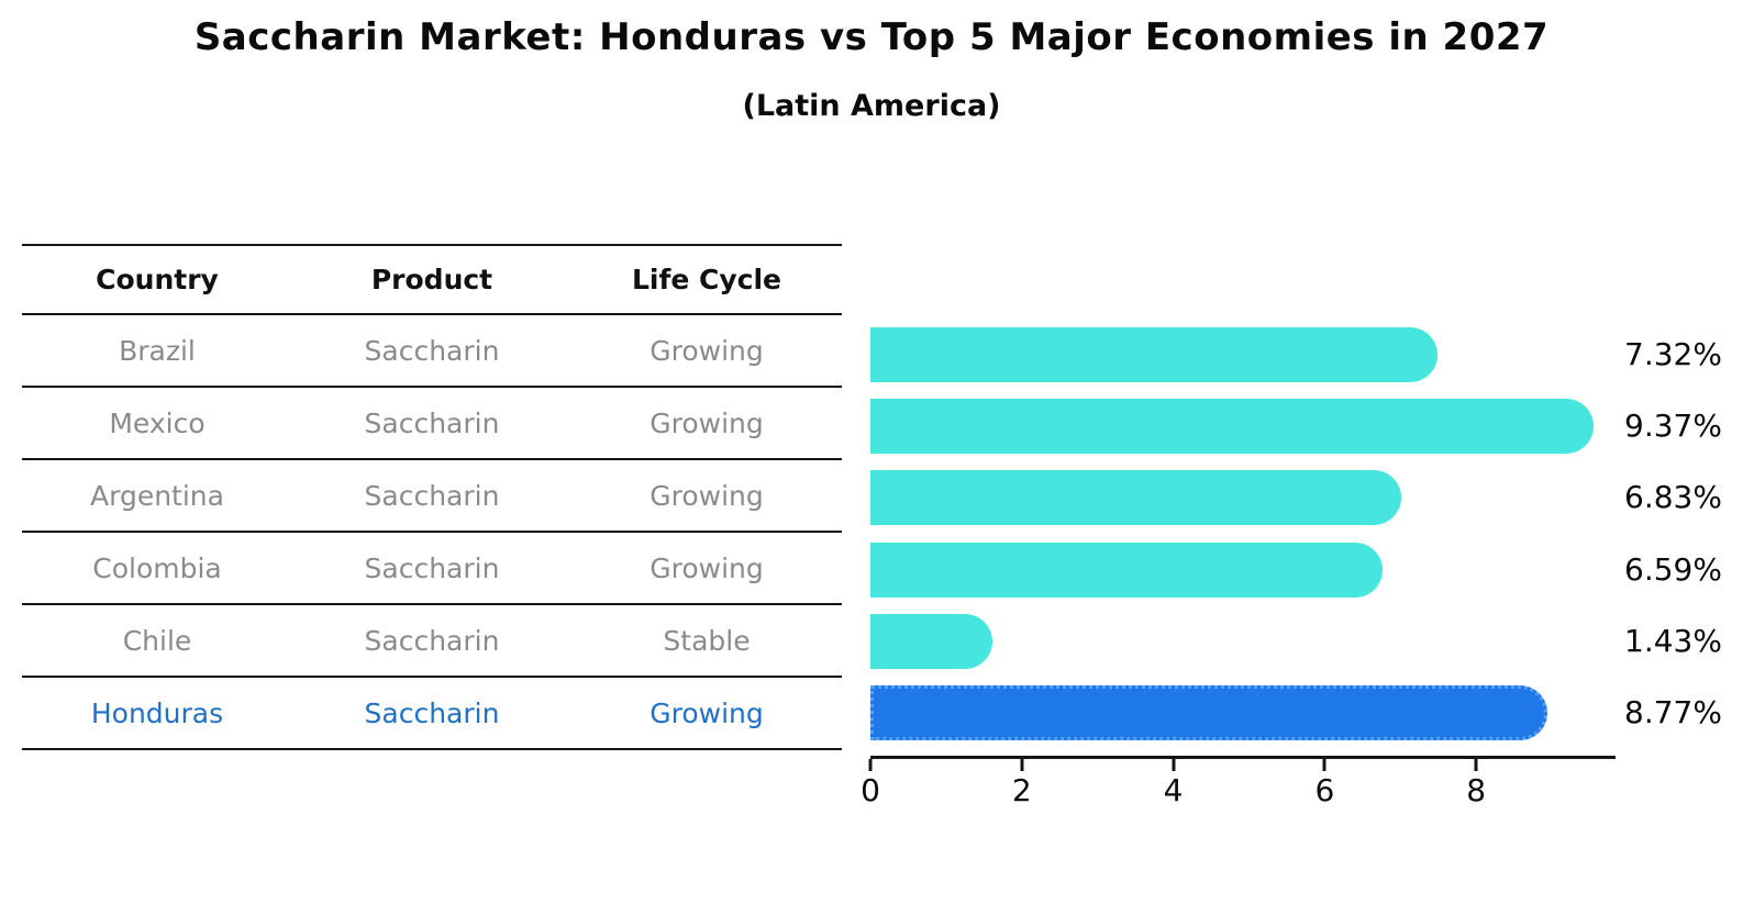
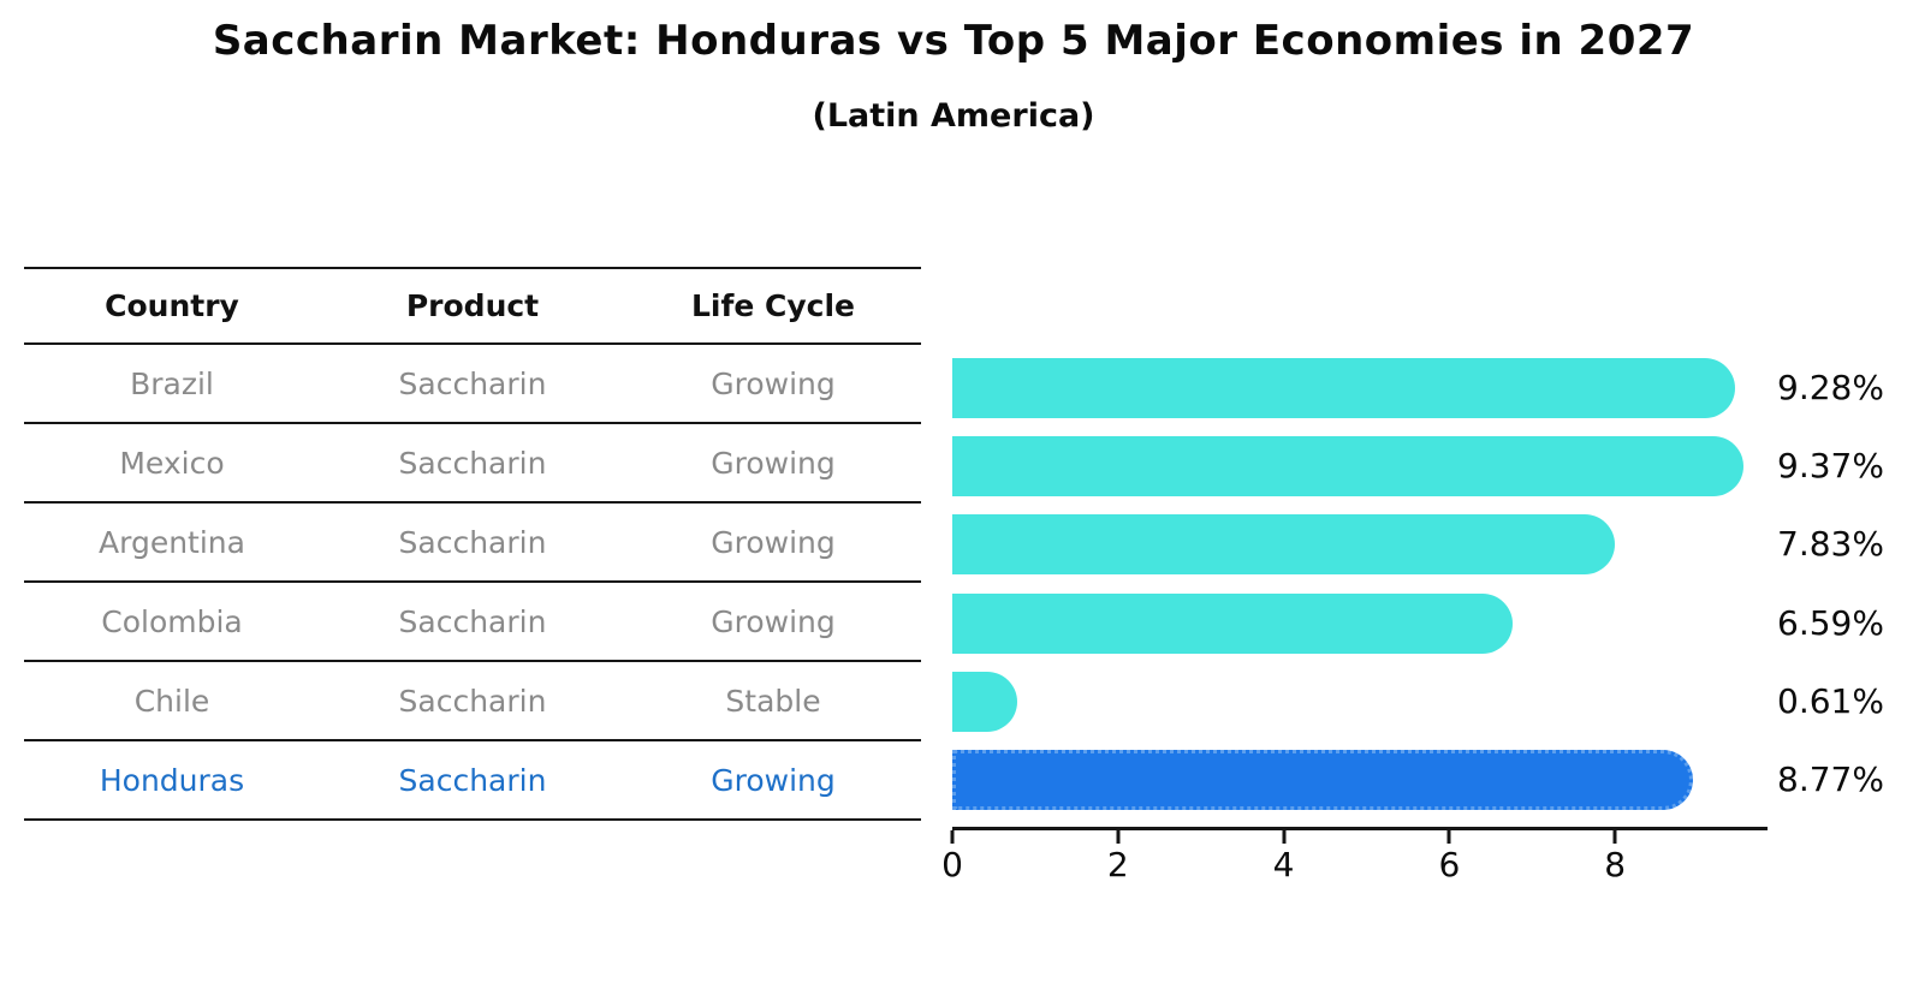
Brazil: 7.32% -> 9.28%
Argentina: 6.83% -> 7.83%
Chile: 1.43% -> 0.61%
